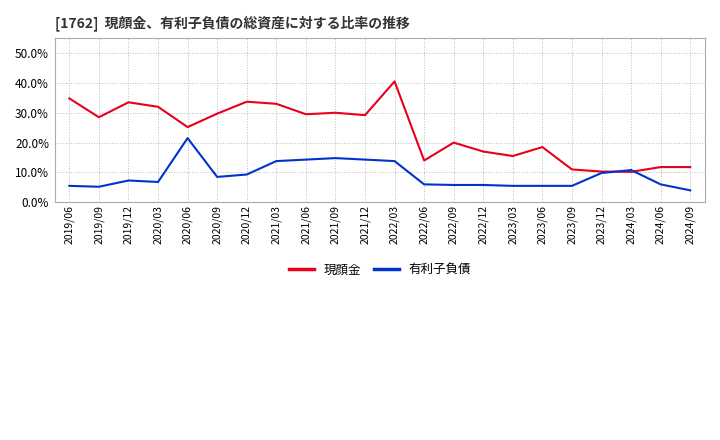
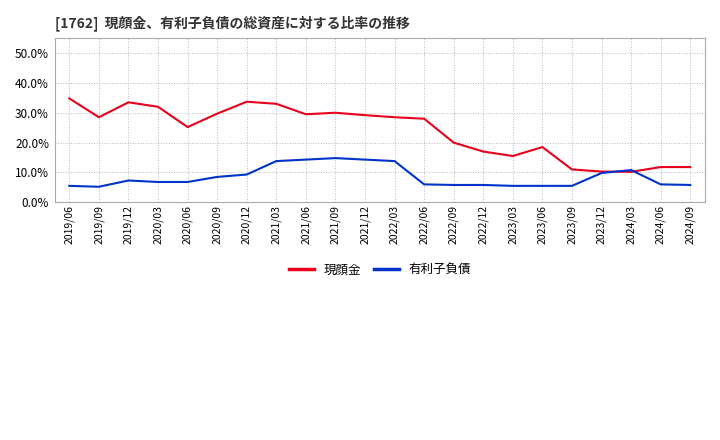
有利子負債/2020/06: 21.5% -> 6.8%
現顔金/2022/03: 40.5% -> 28.5%
現顔金/2022/06: 14.0% -> 28.0%
有利子負債/2024/09: 4.0% -> 5.8%
